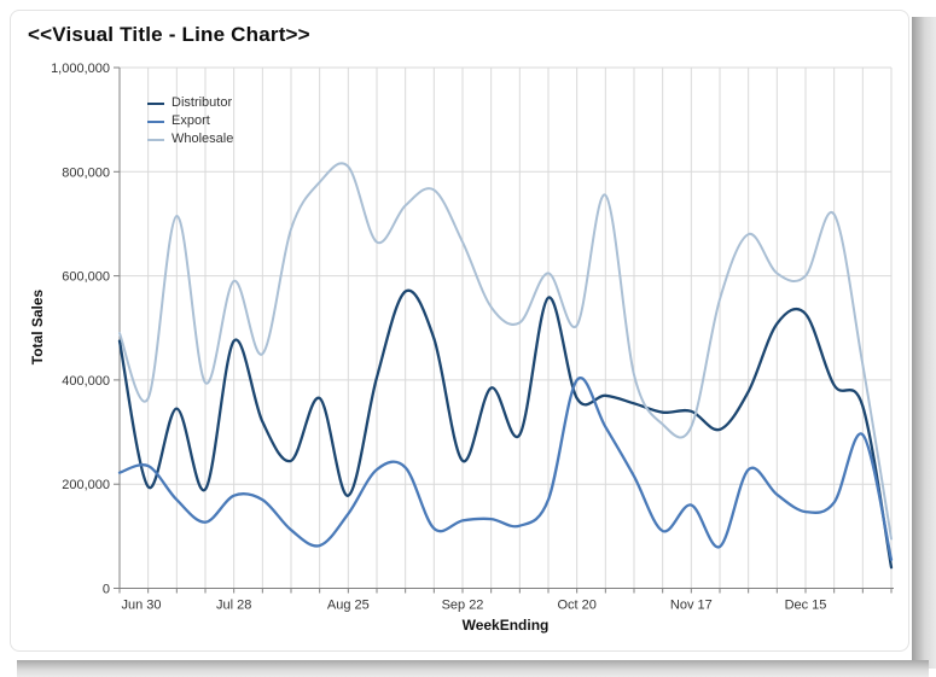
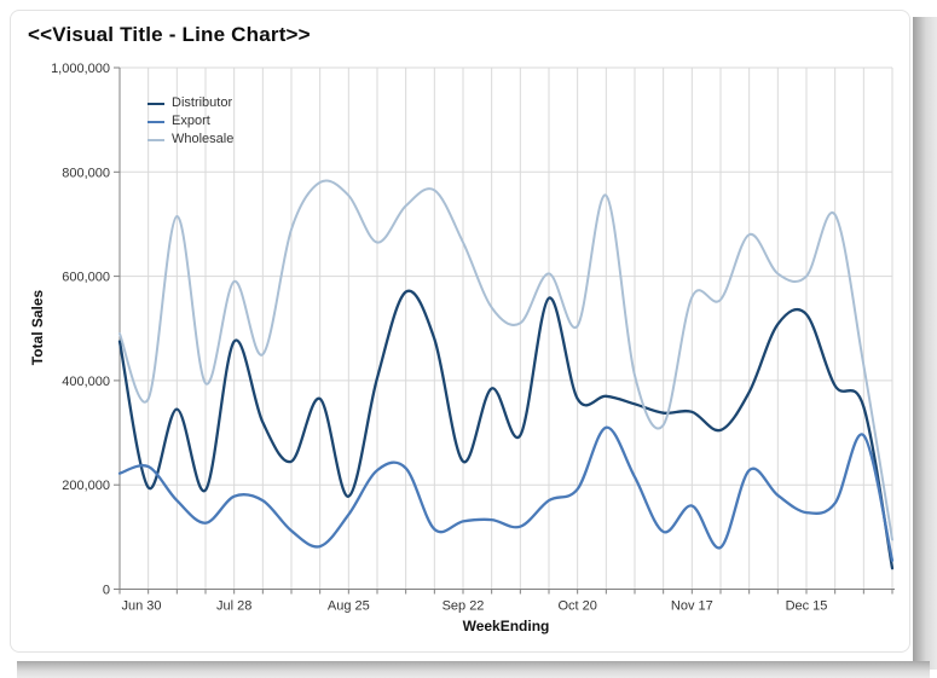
Wholesale/Aug 25: 810000 -> 760000
Export/Oct 20: 400000 -> 190000
Wholesale/Nov 17: 310000 -> 560000
